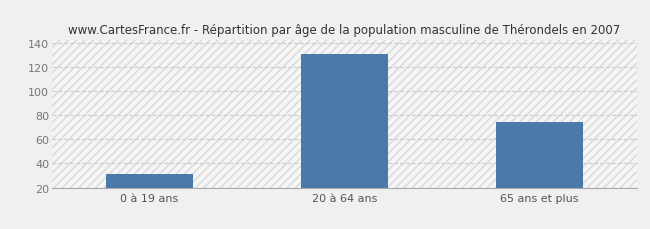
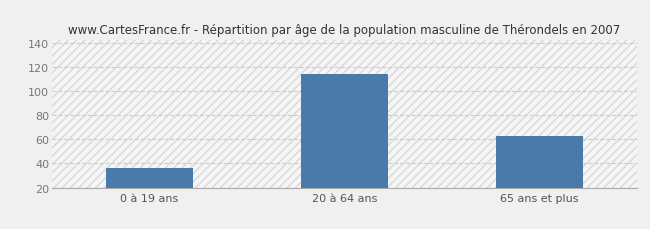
0 à 19 ans: 31 -> 36
20 à 64 ans: 131 -> 114
65 ans et plus: 74 -> 63
